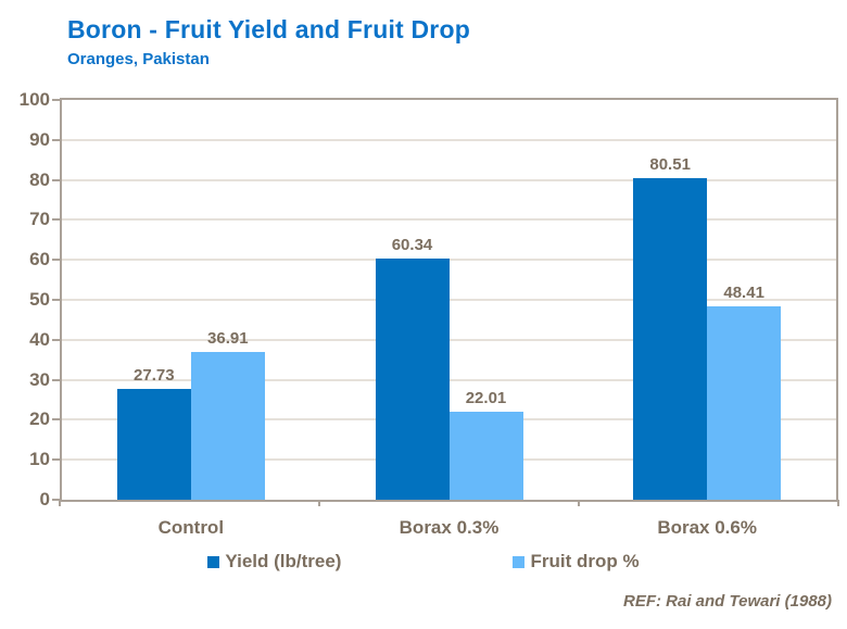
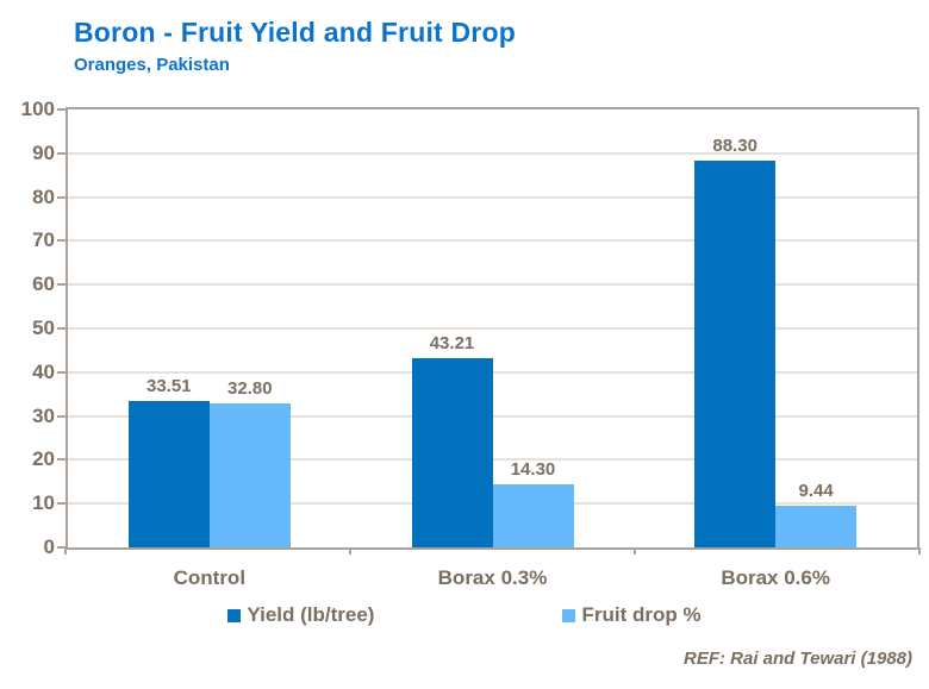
Yield (lb/tree)/Control: 27.73 -> 33.51
Fruit drop %/Control: 36.91 -> 32.80
Yield (lb/tree)/Borax 0.3%: 60.34 -> 43.21
Fruit drop %/Borax 0.3%: 22.01 -> 14.30
Yield (lb/tree)/Borax 0.6%: 80.51 -> 88.30
Fruit drop %/Borax 0.6%: 48.41 -> 9.44
